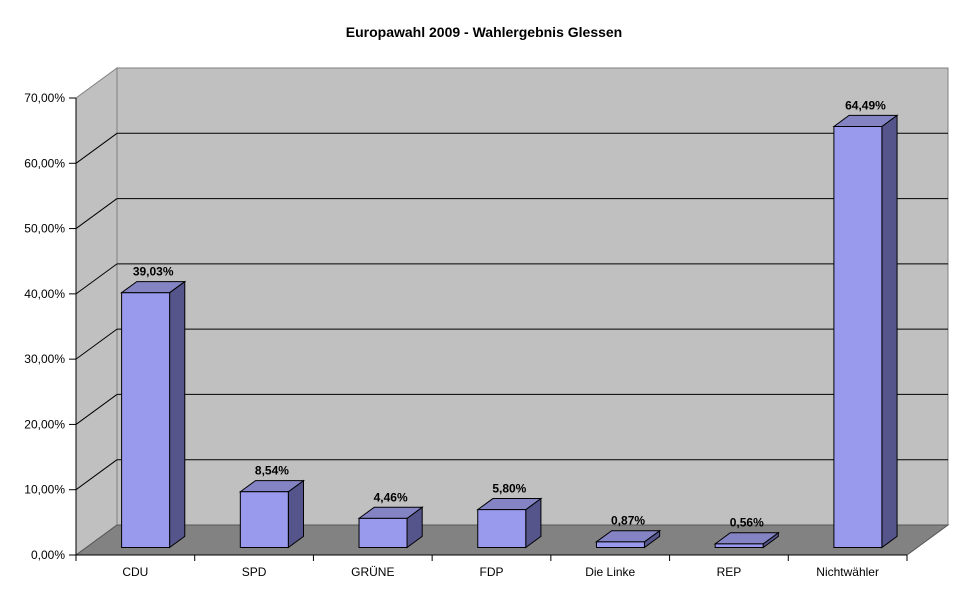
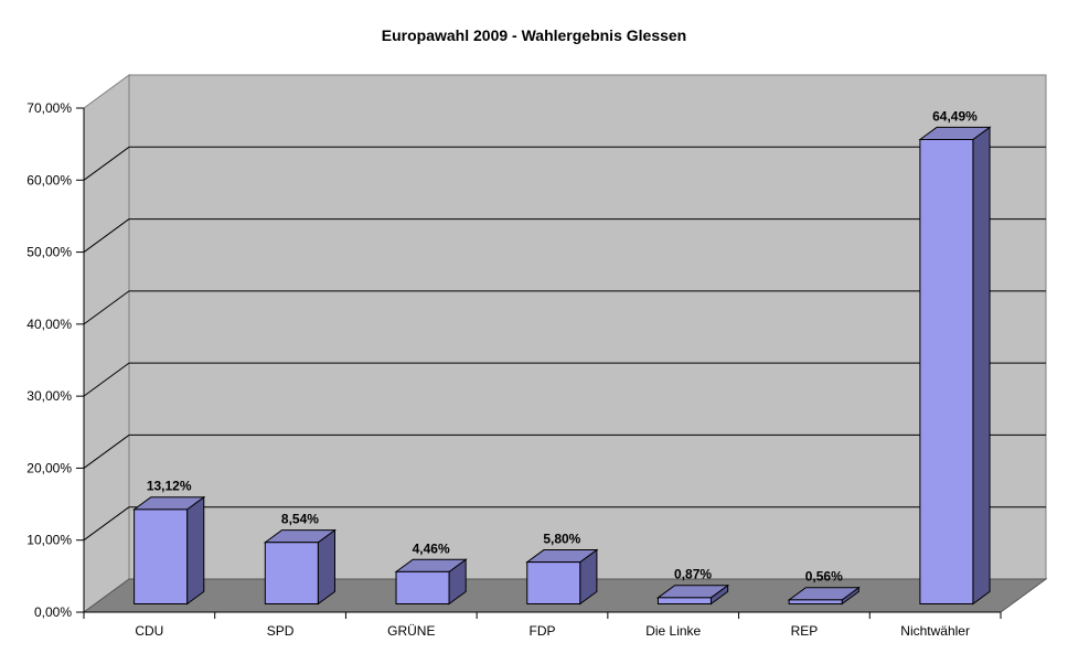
CDU: 39,03% -> 13,12%
